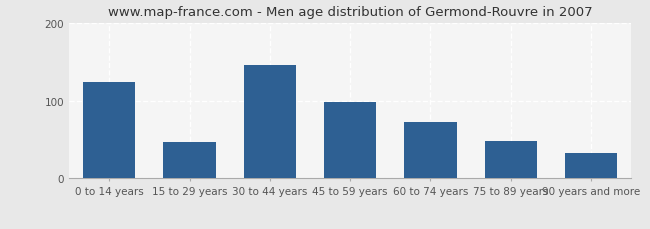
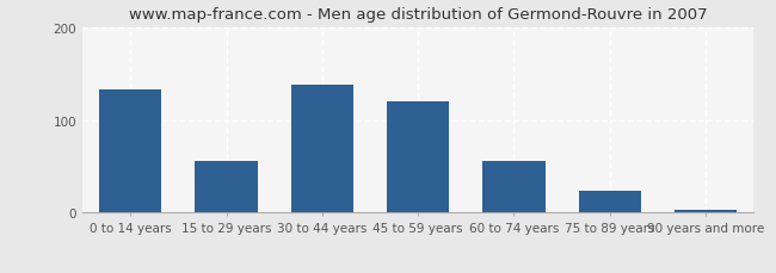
0 to 14 years: 124 -> 133
15 to 29 years: 46 -> 55
30 to 44 years: 146 -> 138
45 to 59 years: 98 -> 120
60 to 74 years: 72 -> 55
75 to 89 years: 48 -> 24
90 years and more: 32 -> 3
